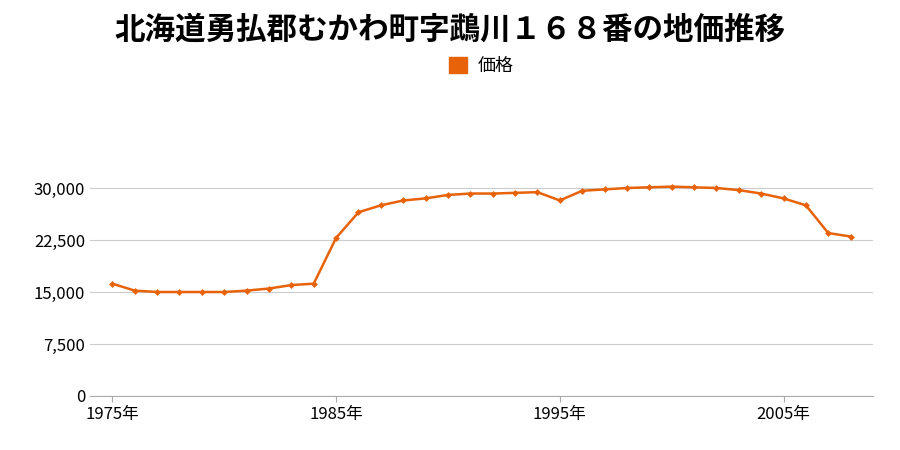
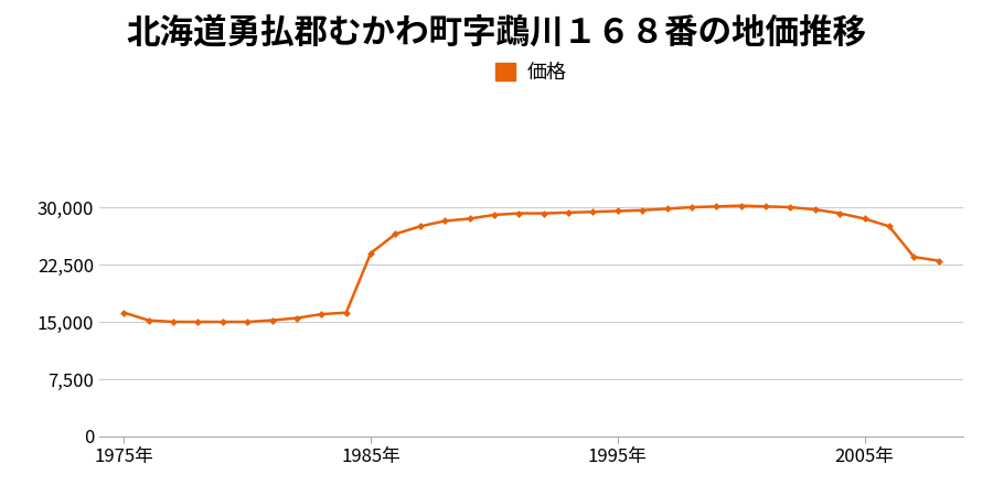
1985年: 22,800 -> 24,000
1995年: 28,200 -> 29,500
